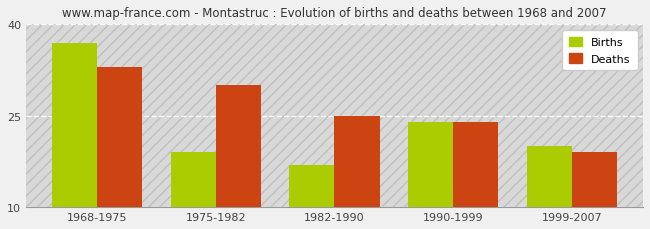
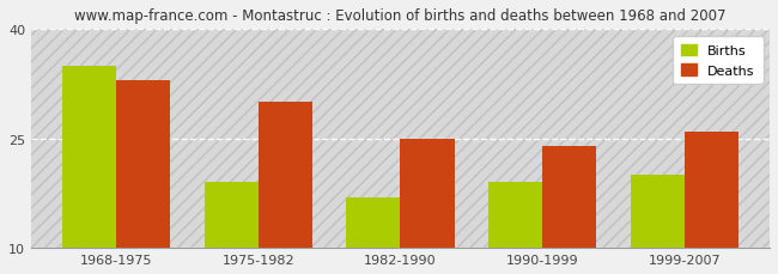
Births/1968-1975: 37 -> 35
Births/1990-1999: 24 -> 19
Deaths/1999-2007: 19 -> 26
